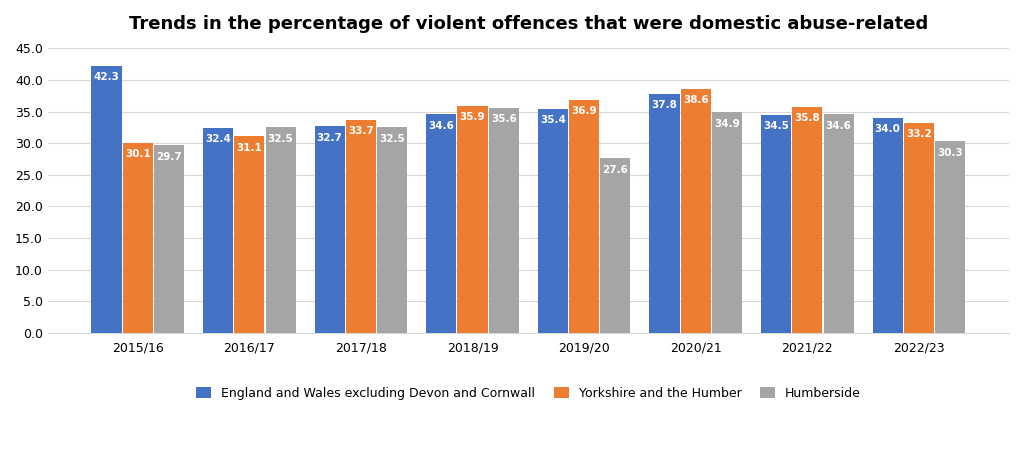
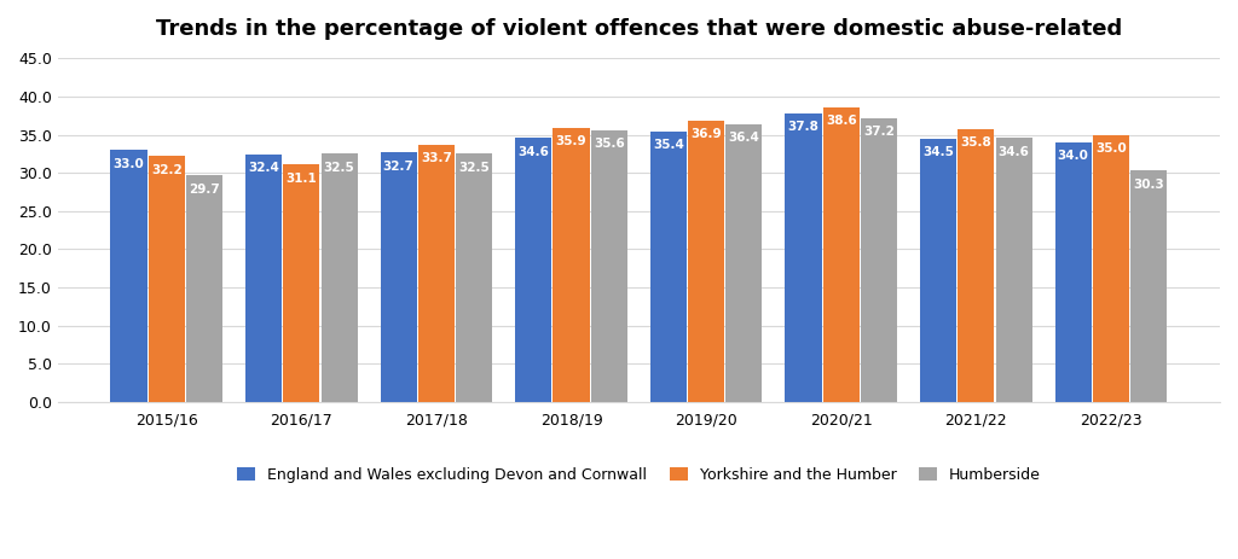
England and Wales excluding Devon and Cornwall/2015/16: 42.3 -> 33.0
Yorkshire and the Humber/2015/16: 30.1 -> 32.2
Humberside/2019/20: 27.6 -> 36.4
Humberside/2020/21: 34.9 -> 37.2
Yorkshire and the Humber/2022/23: 33.2 -> 35.0
